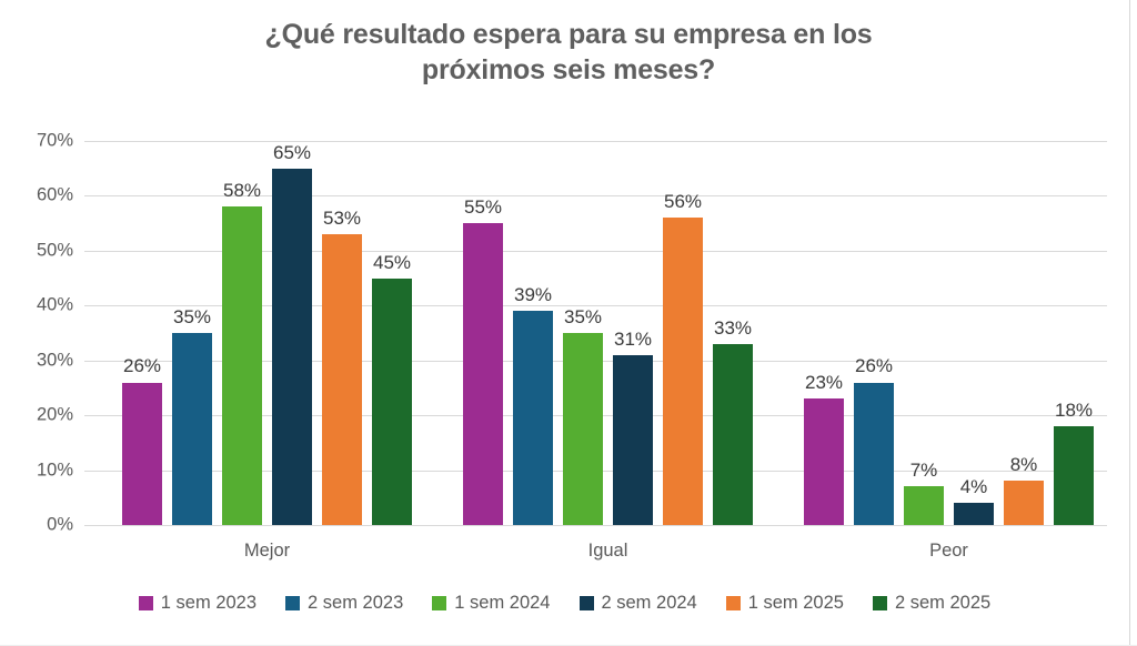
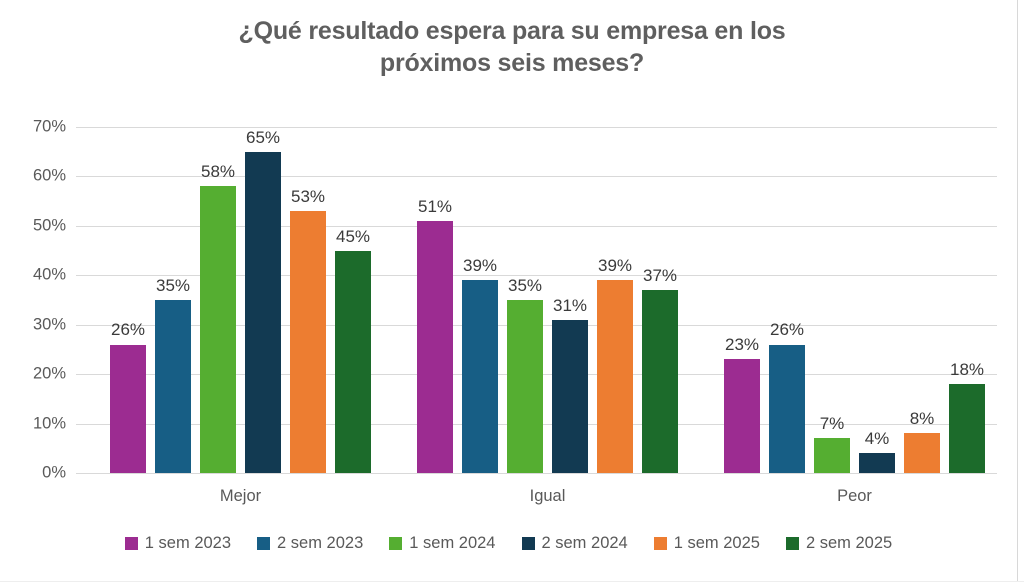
1 sem 2023/Igual: 55% -> 51%
1 sem 2025/Igual: 56% -> 39%
2 sem 2025/Igual: 33% -> 37%
